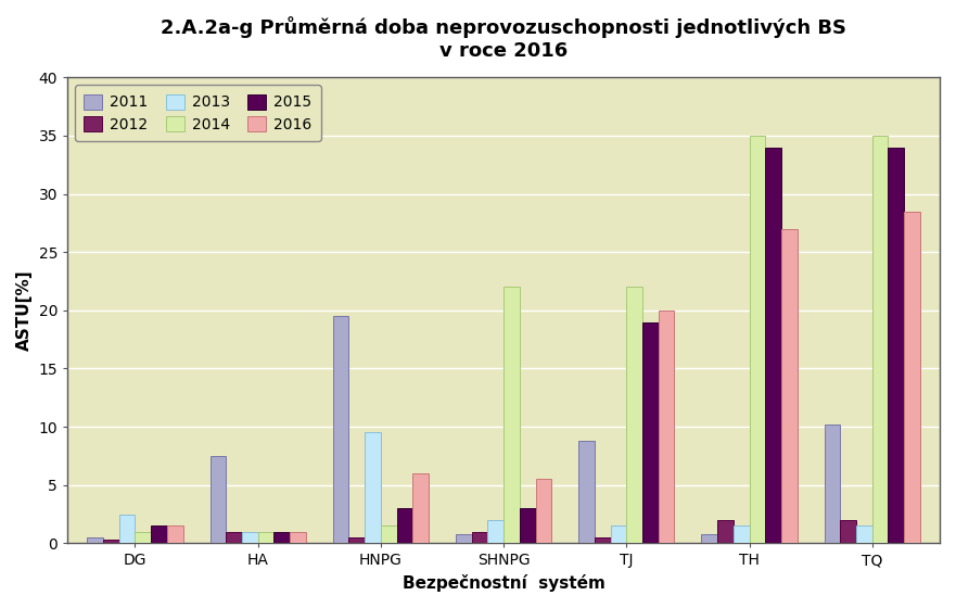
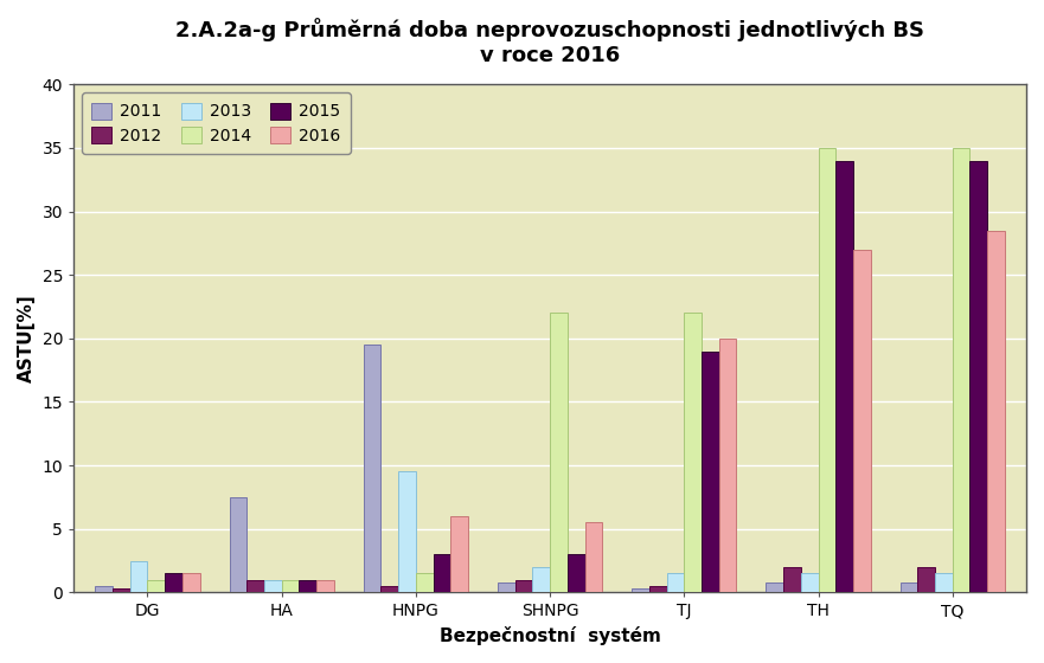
2011/TJ: 8.8 -> 0.3
2011/TQ: 10.2 -> 0.8
